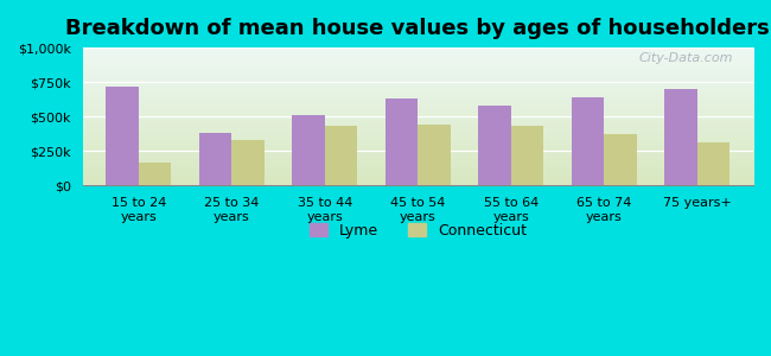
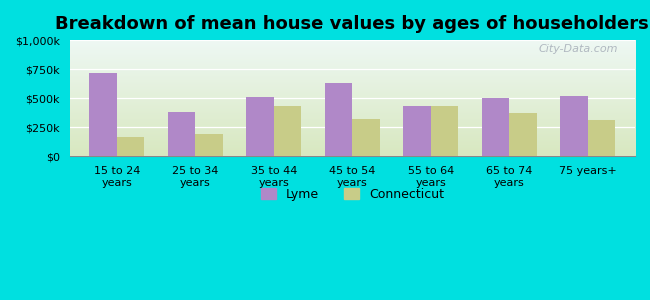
Connecticut/25 to 34 years: $330k -> $190k
Connecticut/45 to 54 years: $440k -> $320k
Lyme/55 to 64 years: $580k -> $430k
Lyme/65 to 74 years: $640k -> $500k
Lyme/75 years+: $700k -> $520k
